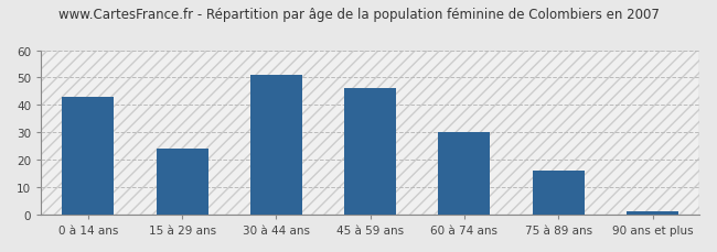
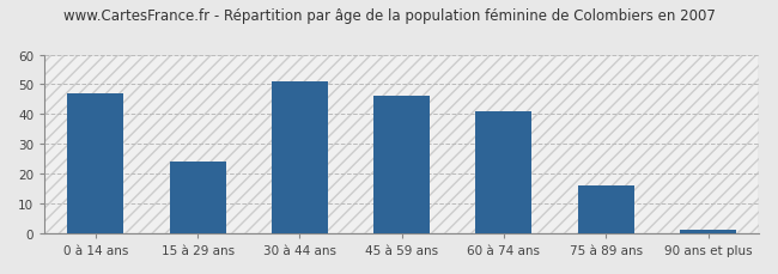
0 à 14 ans: 43 -> 47
60 à 74 ans: 30 -> 41
